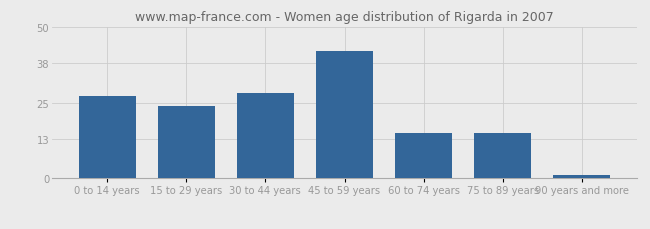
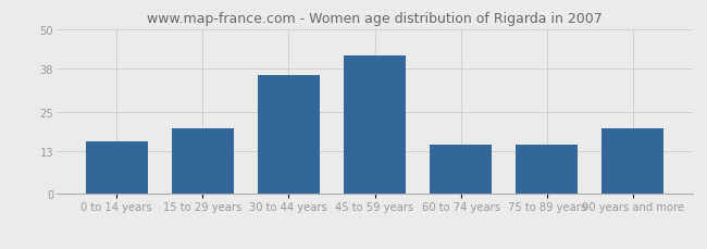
0 to 14 years: 27 -> 16
15 to 29 years: 24 -> 20
30 to 44 years: 28 -> 36
90 years and more: 1 -> 20
